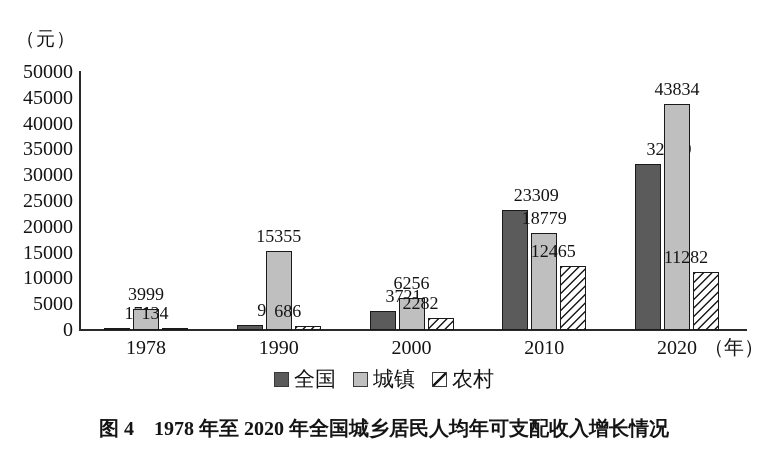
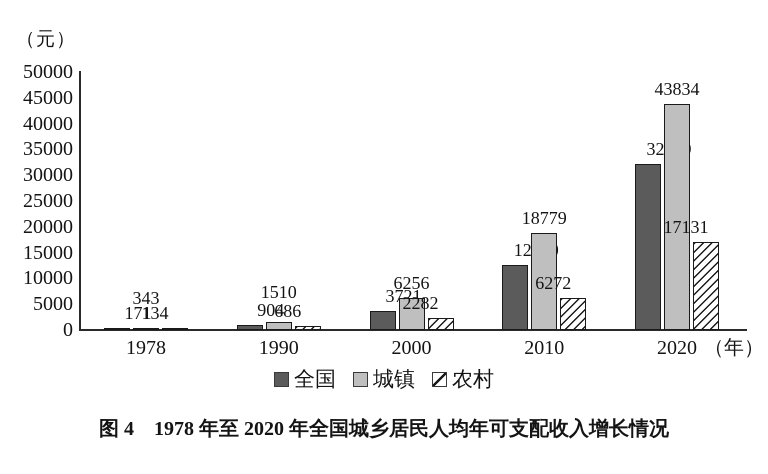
城镇/1978: 3999 -> 343
城镇/1990: 15355 -> 1510
全国/2010: 23309 -> 12520
农村/2010: 12465 -> 6272
农村/2020: 11282 -> 17131
